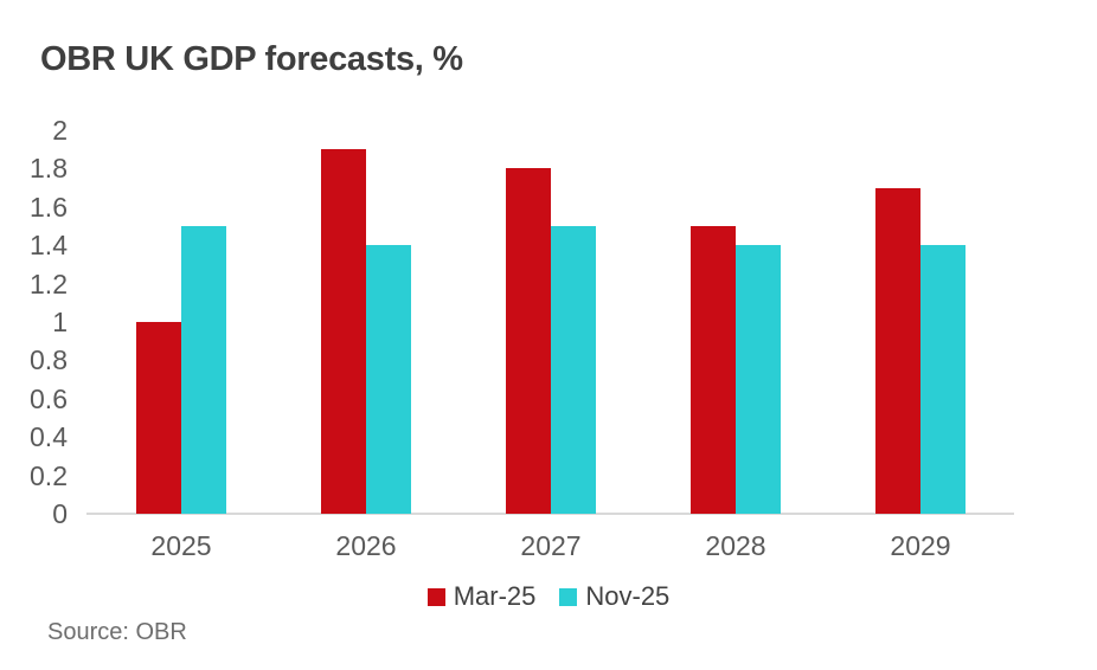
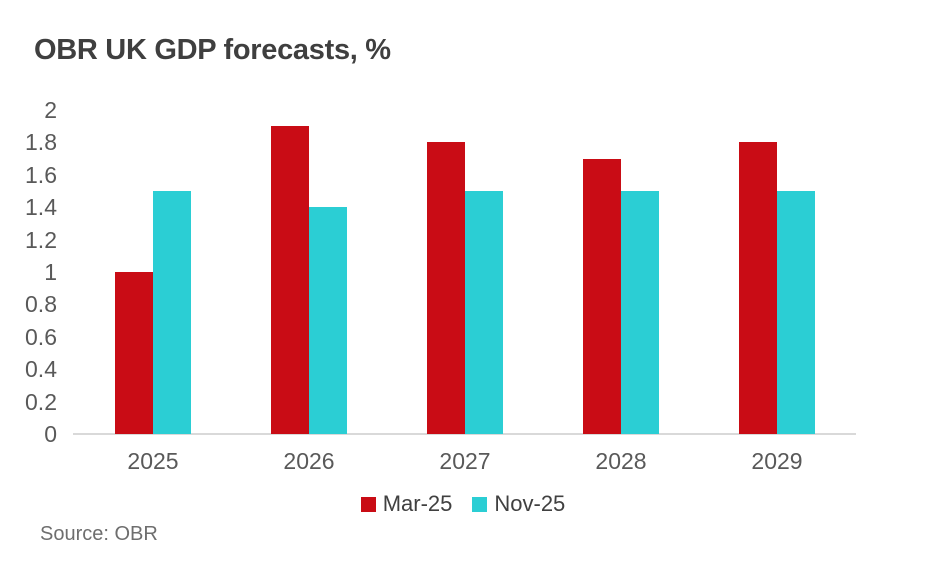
Mar-25/2028: 1.5 -> 1.7
Nov-25/2028: 1.4 -> 1.5
Mar-25/2029: 1.7 -> 1.8
Nov-25/2029: 1.4 -> 1.5
